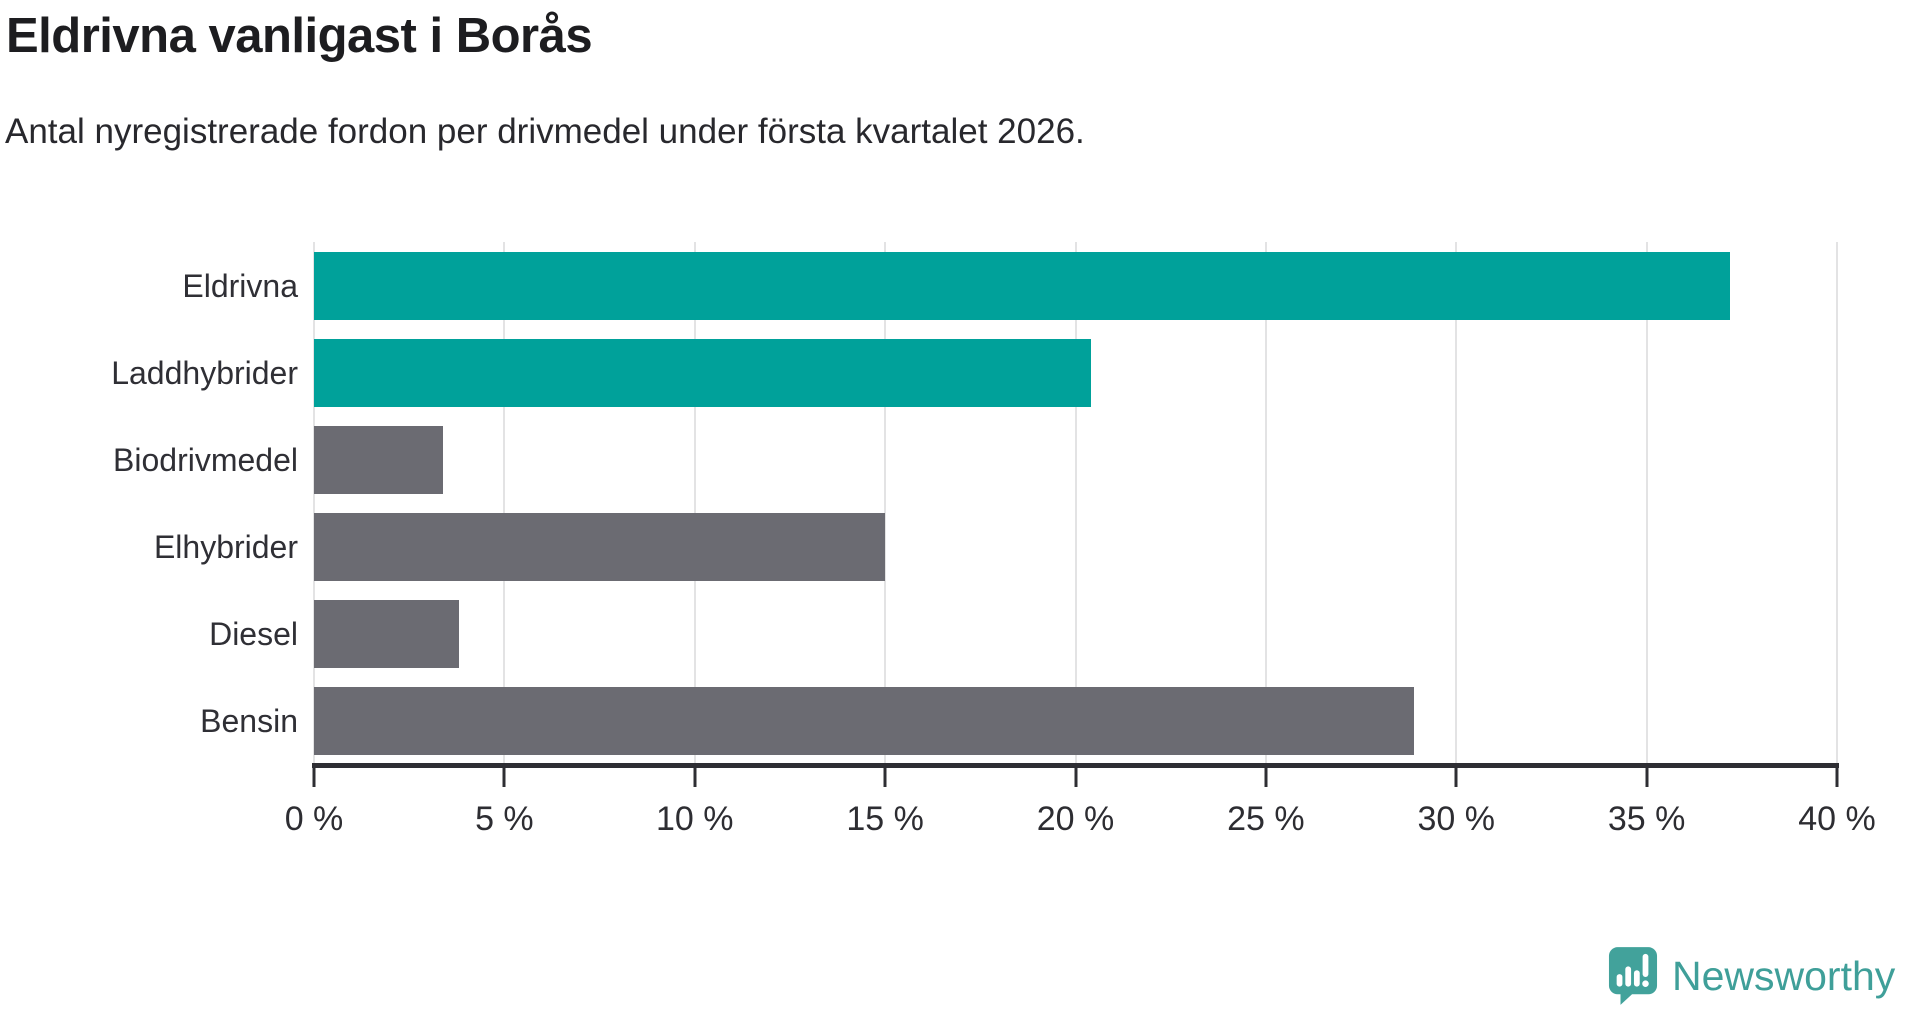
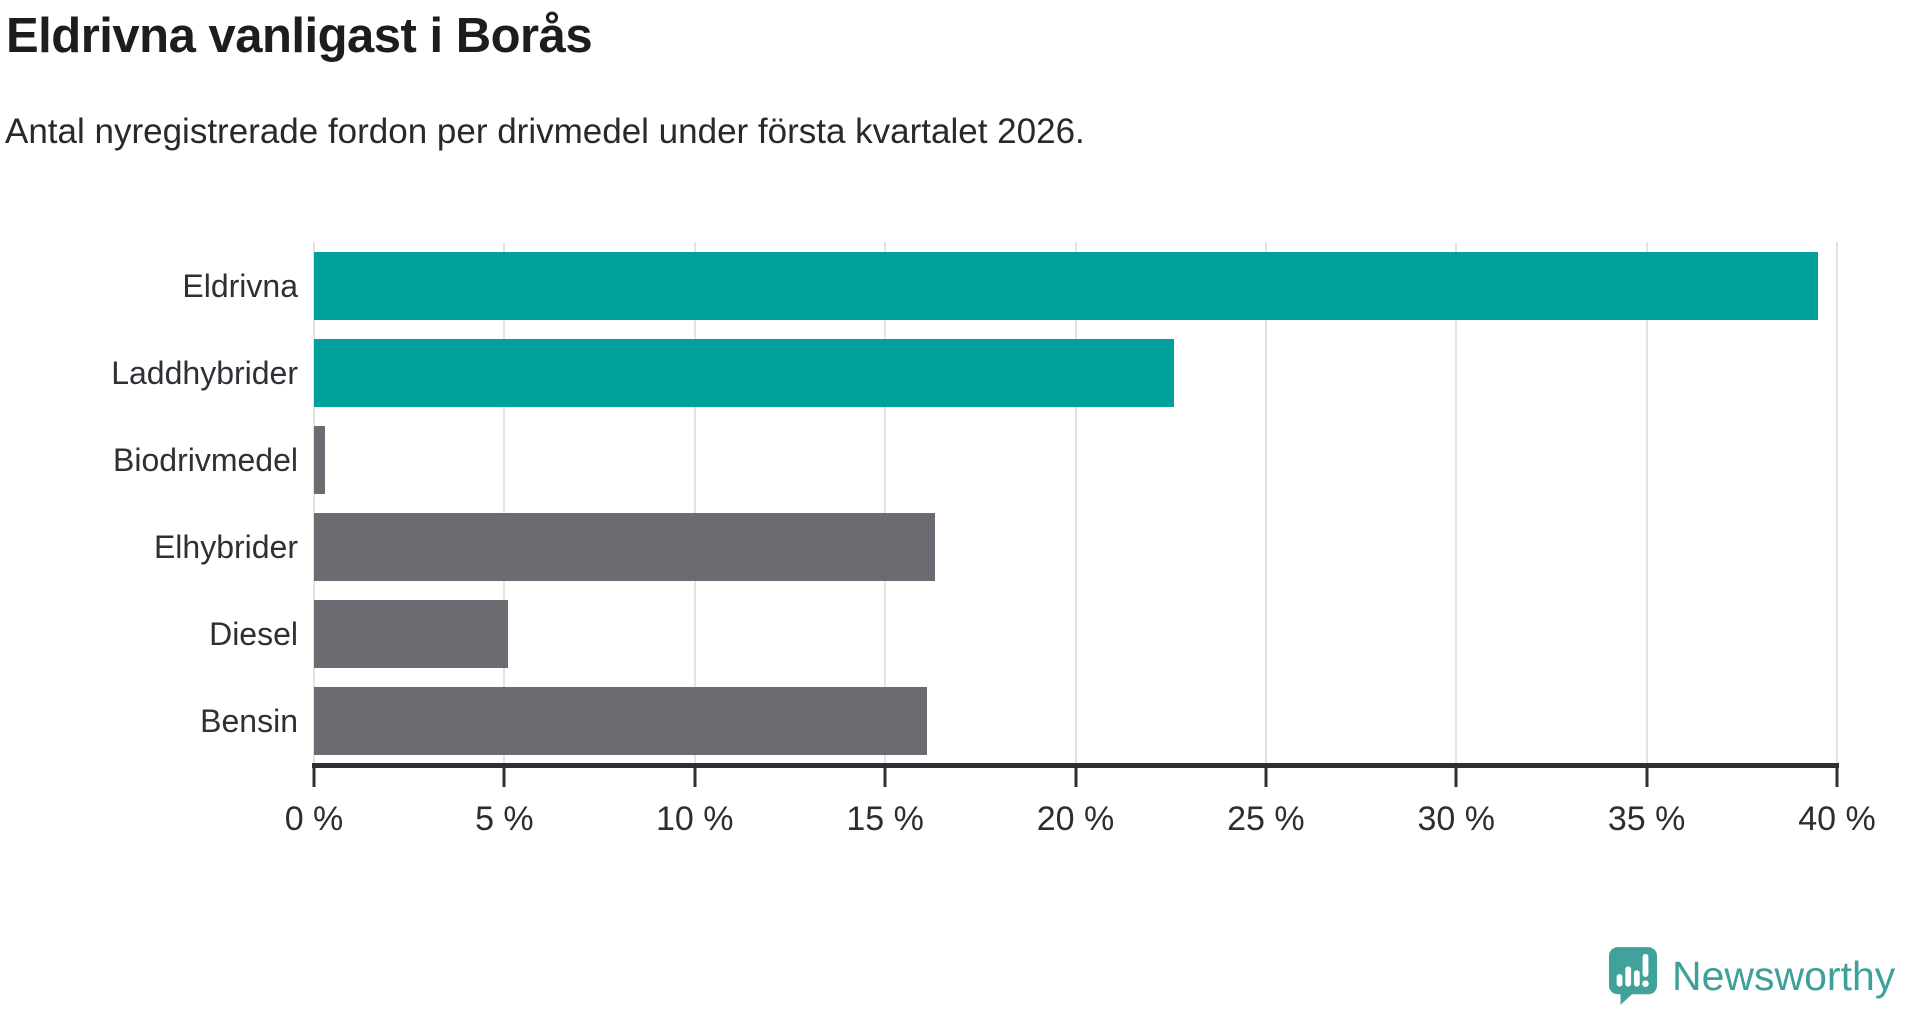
Eldrivna: 37.2% -> 39.5%
Laddhybrider: 20.4% -> 22.6%
Biodrivmedel: 3.4% -> 0.3%
Elhybrider: 15.0% -> 16.3%
Diesel: 3.8% -> 5.1%
Bensin: 28.9% -> 16.1%
